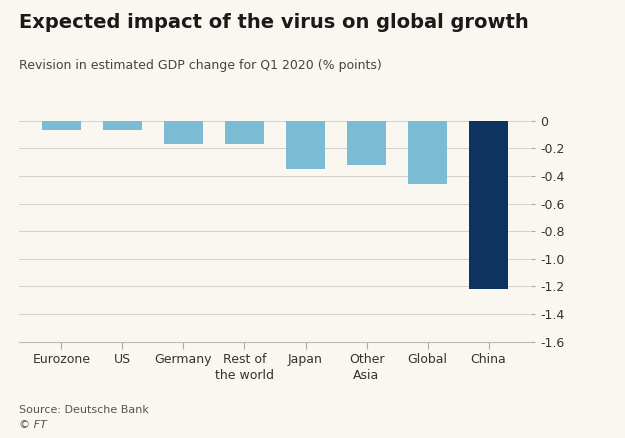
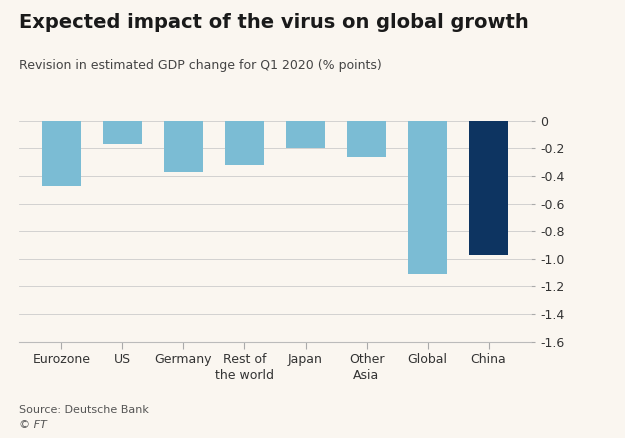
Eurozone: -0.07 -> -0.47
US: -0.07 -> -0.17
Germany: -0.17 -> -0.37
Rest of the world: -0.17 -> -0.32
Japan: -0.35 -> -0.20
Other Asia: -0.32 -> -0.26
Global: -0.46 -> -1.11
China: -1.22 -> -0.97
